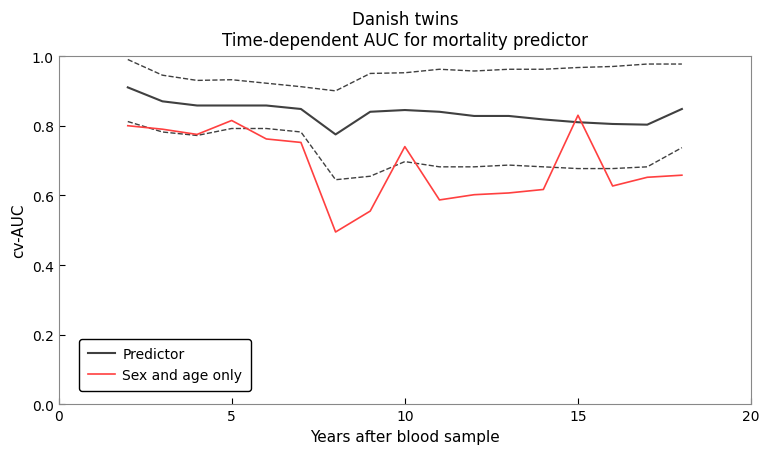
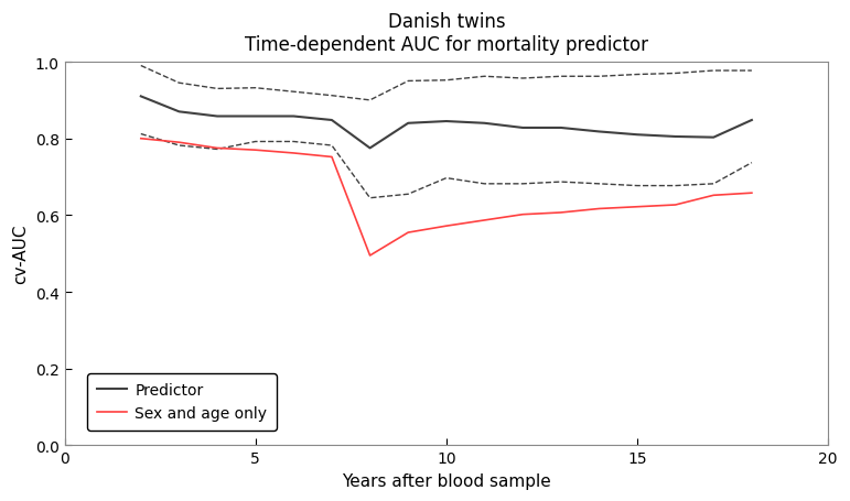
Sex and age only/5: 0.815 -> 0.770
Sex and age only/10: 0.740 -> 0.572
Sex and age only/15: 0.830 -> 0.622
